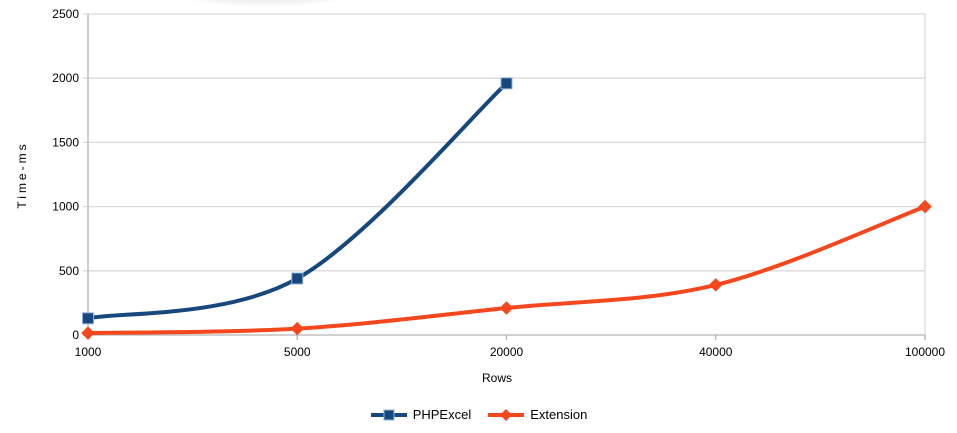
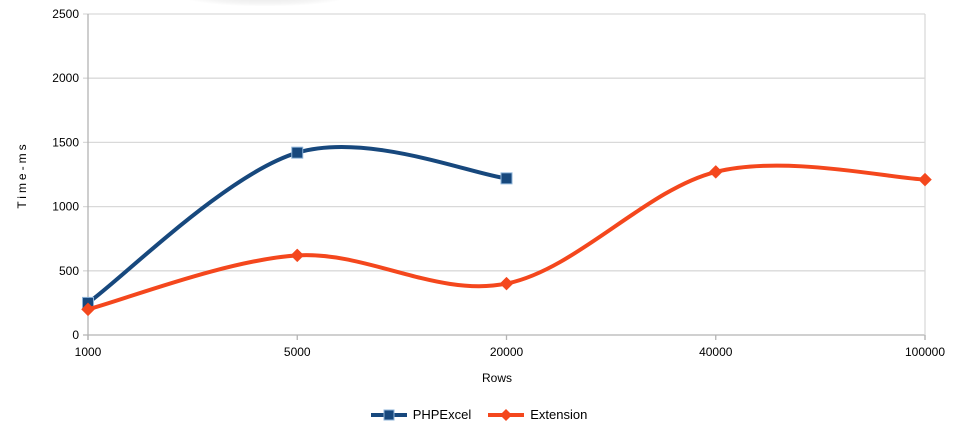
PHPExcel/1000: 130 -> 250
Extension/1000: 20 -> 200
PHPExcel/5000: 440 -> 1420
Extension/5000: 50 -> 620
PHPExcel/20000: 1960 -> 1220
Extension/20000: 210 -> 400
Extension/40000: 390 -> 1270
Extension/100000: 1000 -> 1210
